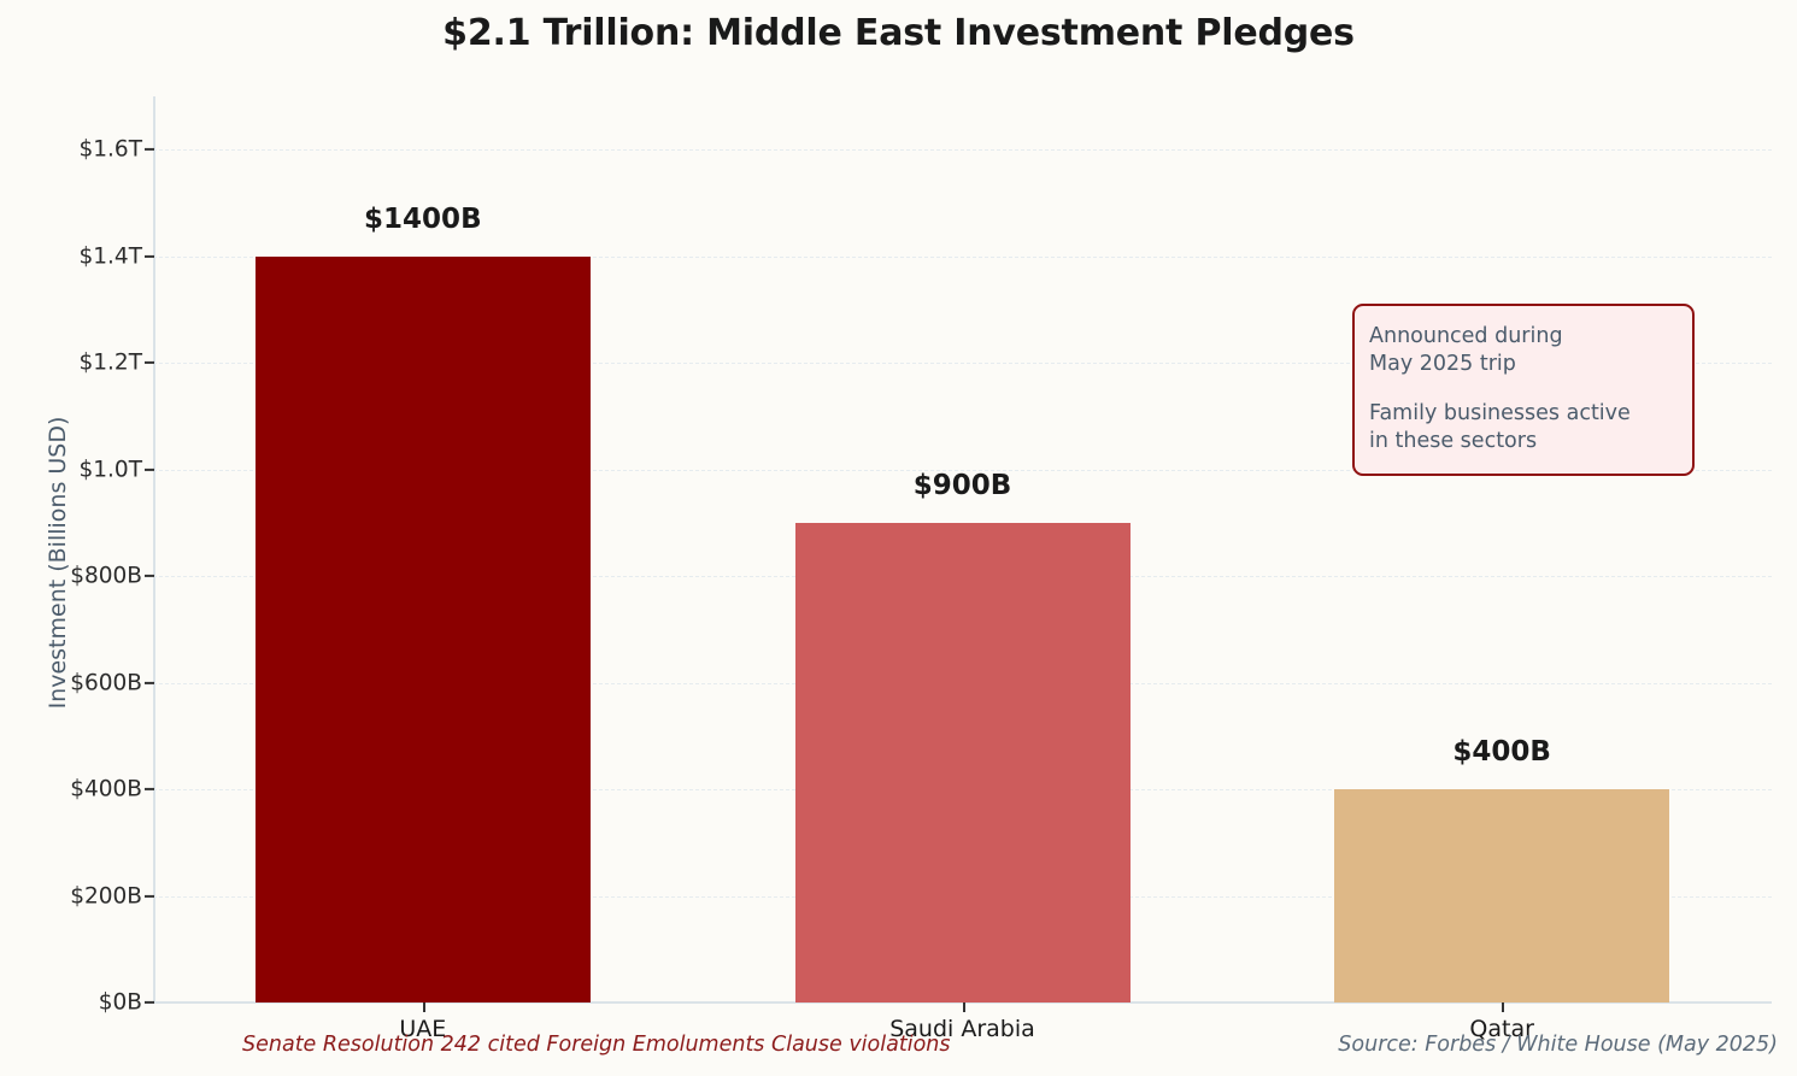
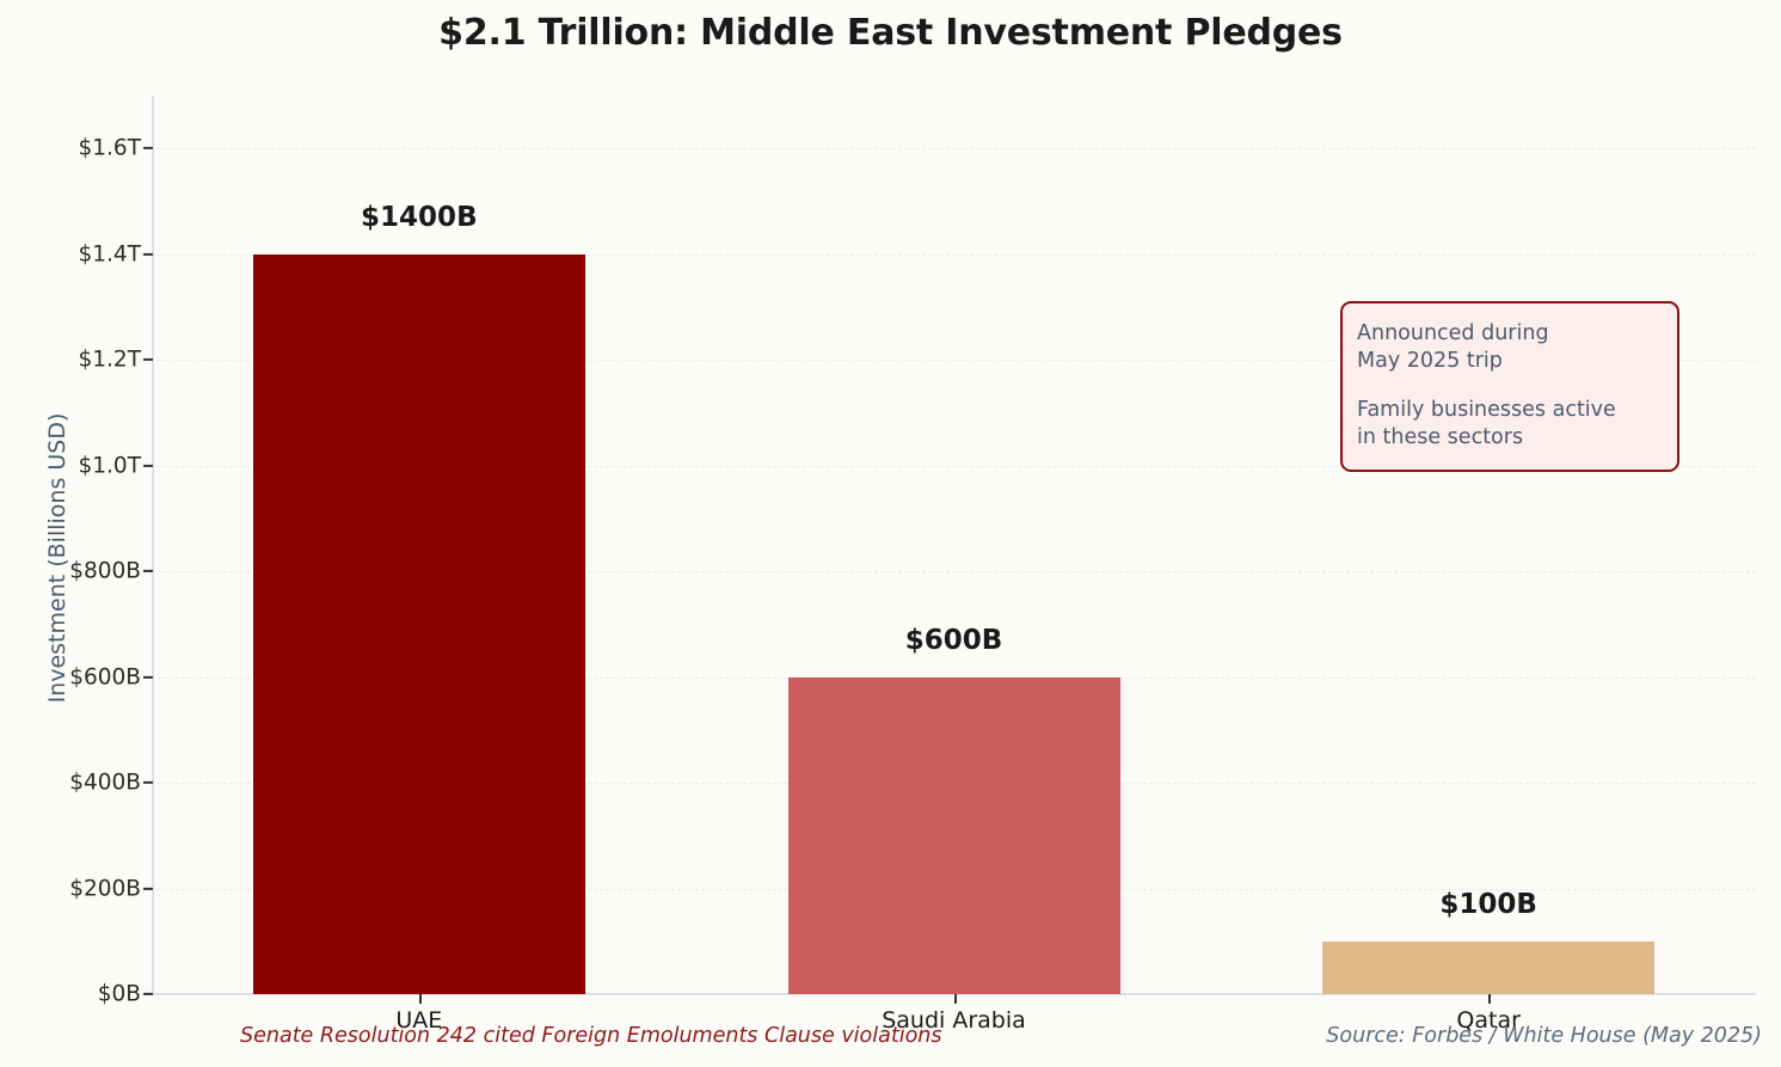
Saudi Arabia: $900B -> $600B
Qatar: $400B -> $100B
